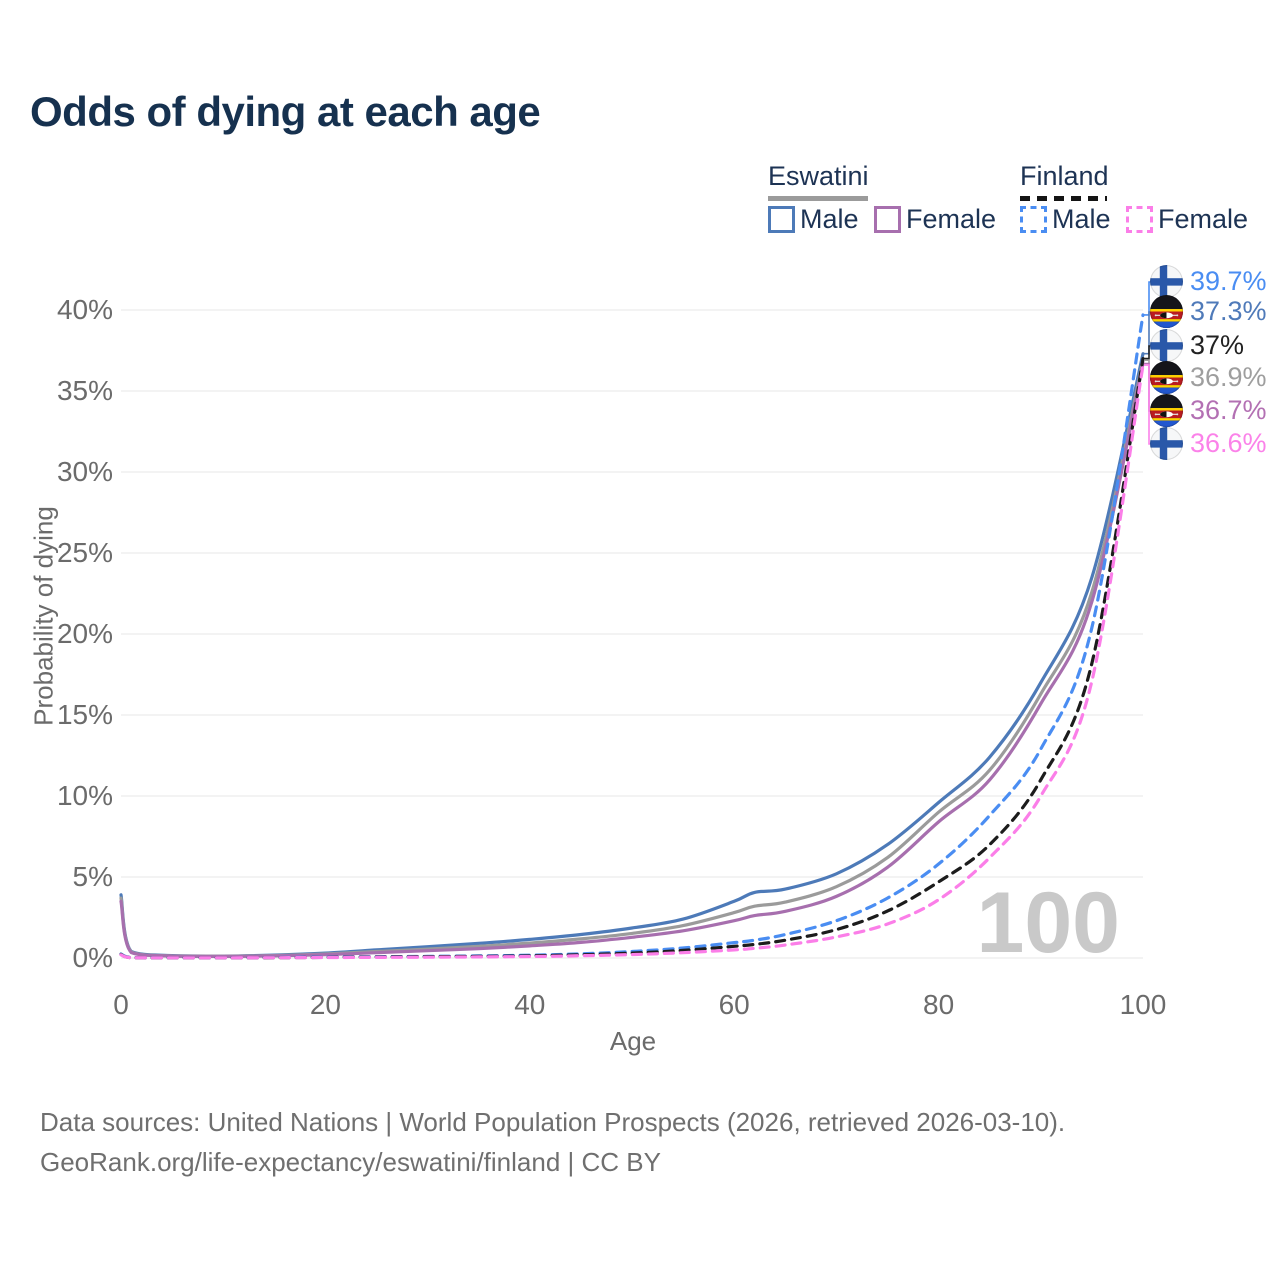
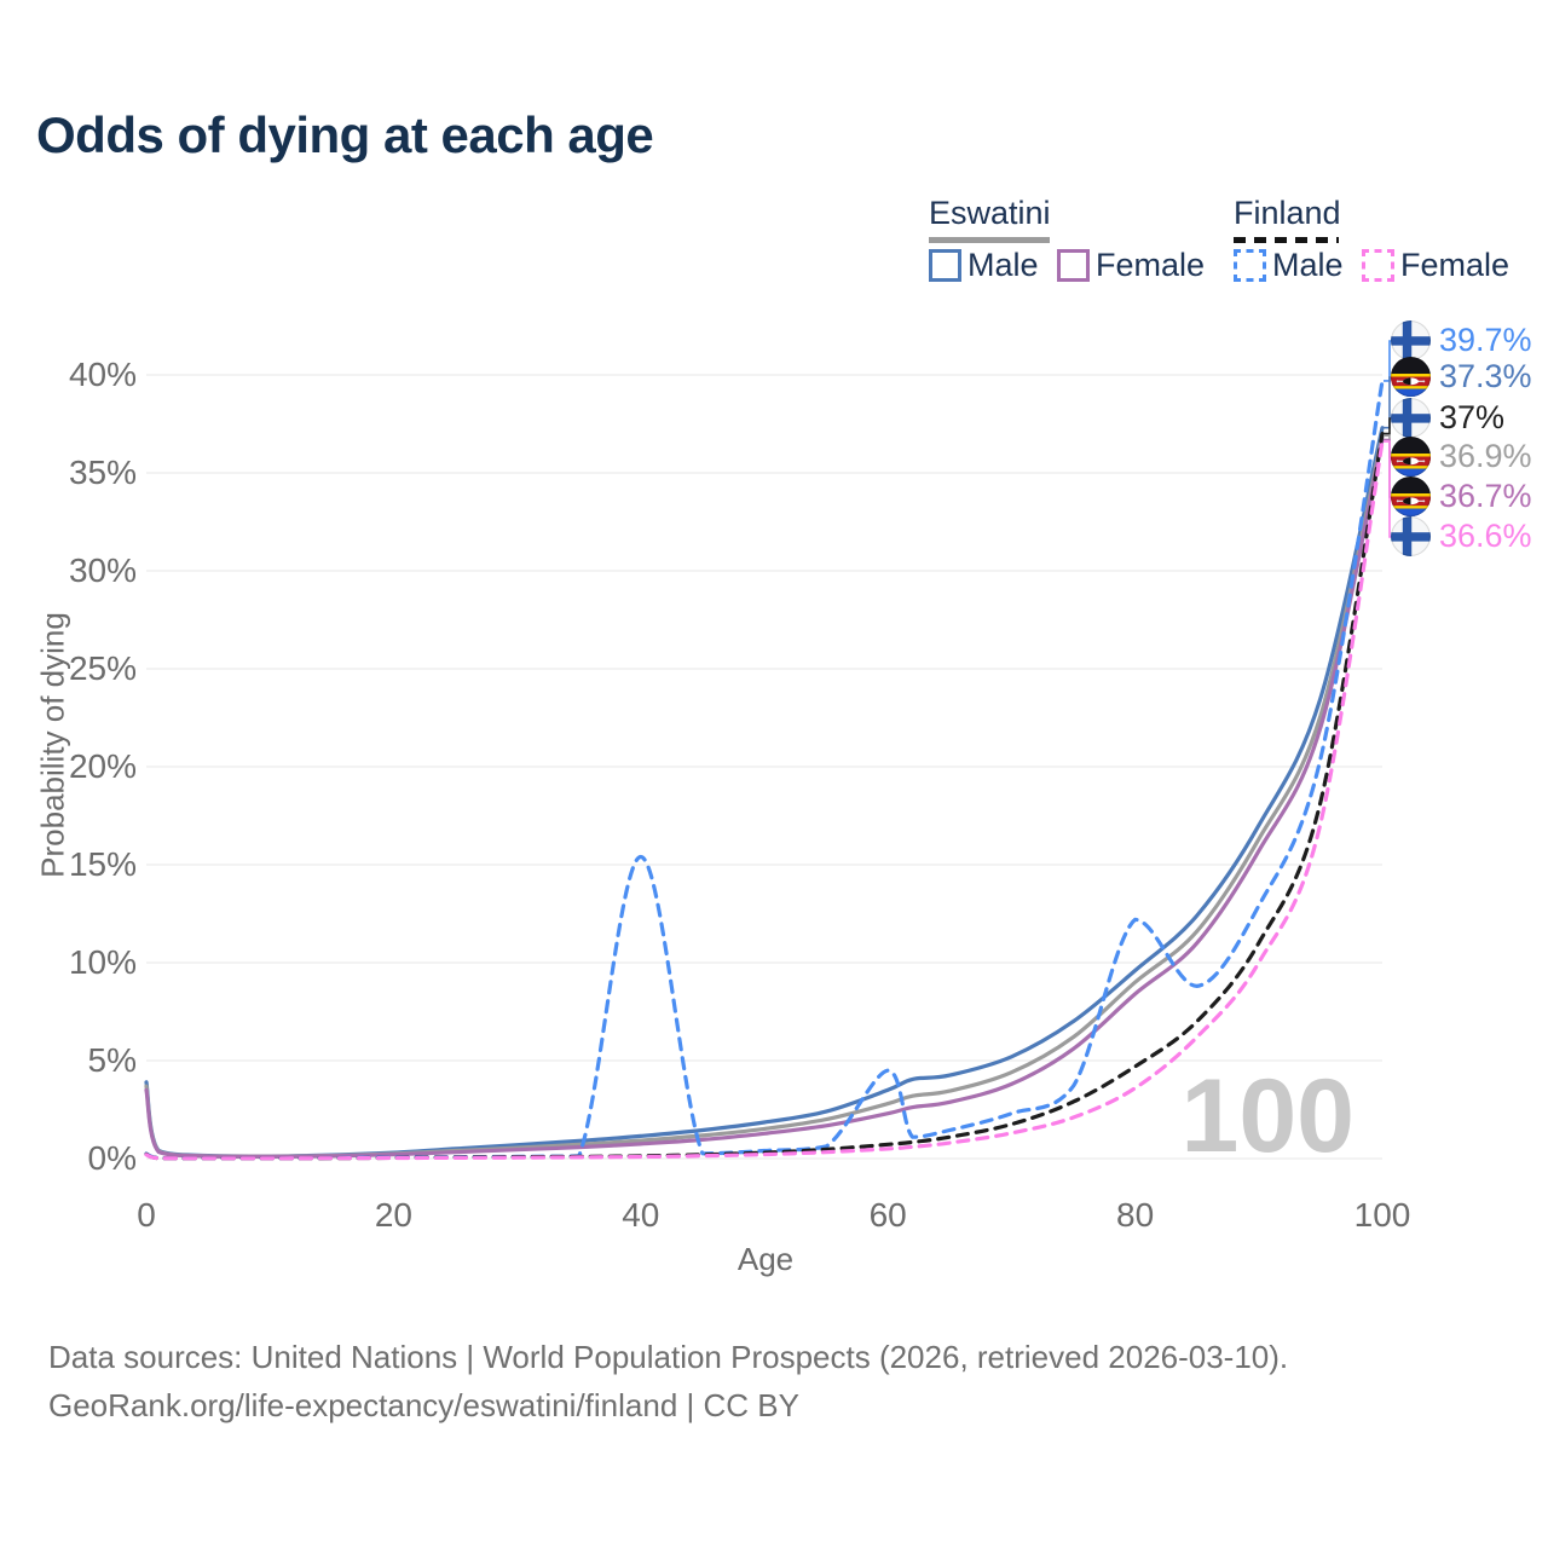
Finland Male/40: 0.2% -> 15.4%
Finland Male/60: 0.9% -> 4.5%
Finland Male/80: 5.8% -> 12.2%
